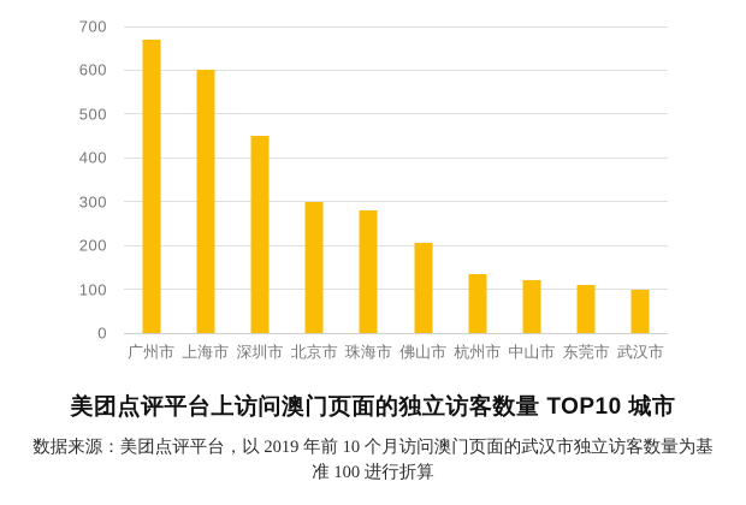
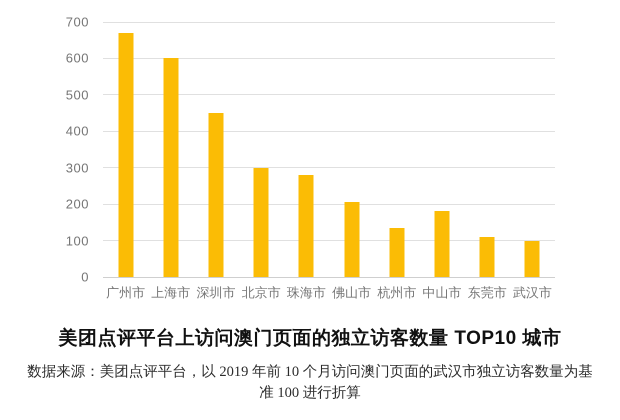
中山市: 120 -> 180
